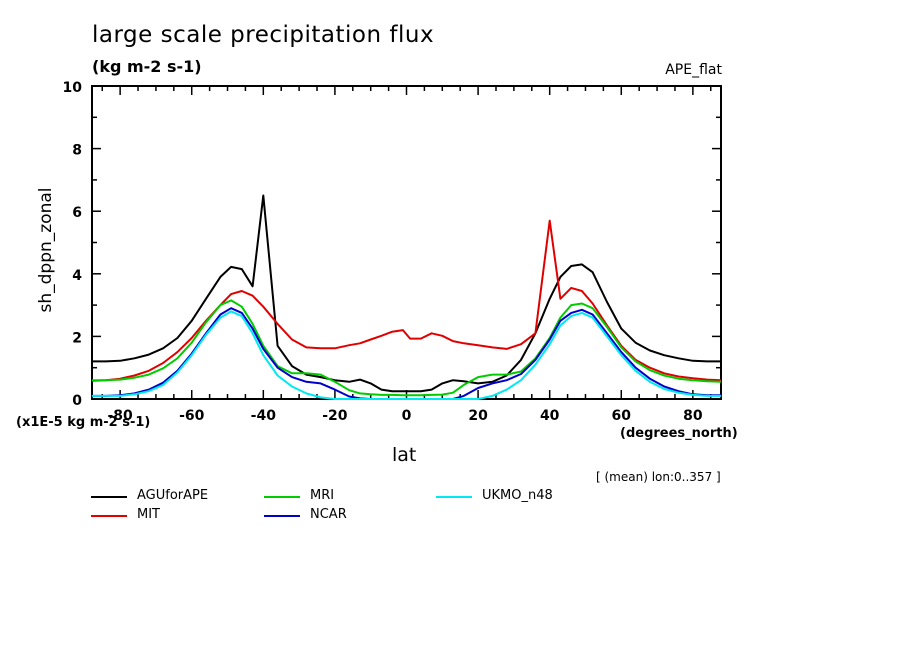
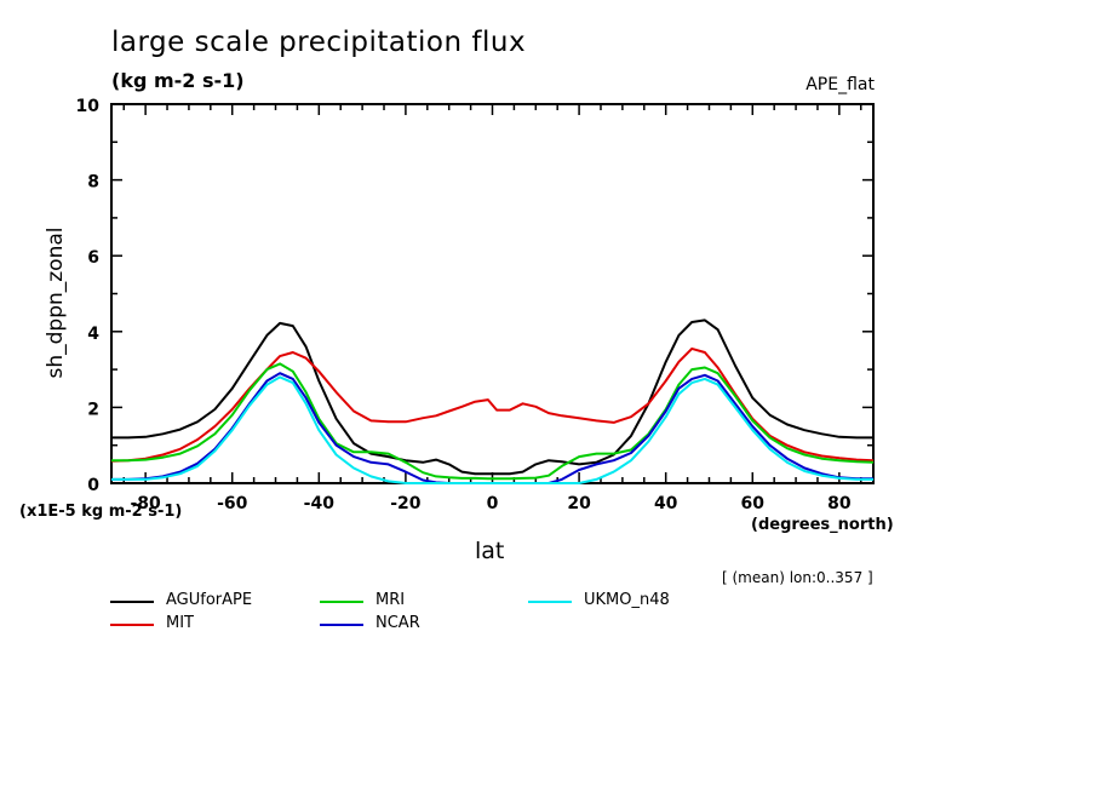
AGUforAPE/-40: 6.5 -> 2.7
MIT/40: 5.7 -> 2.7
